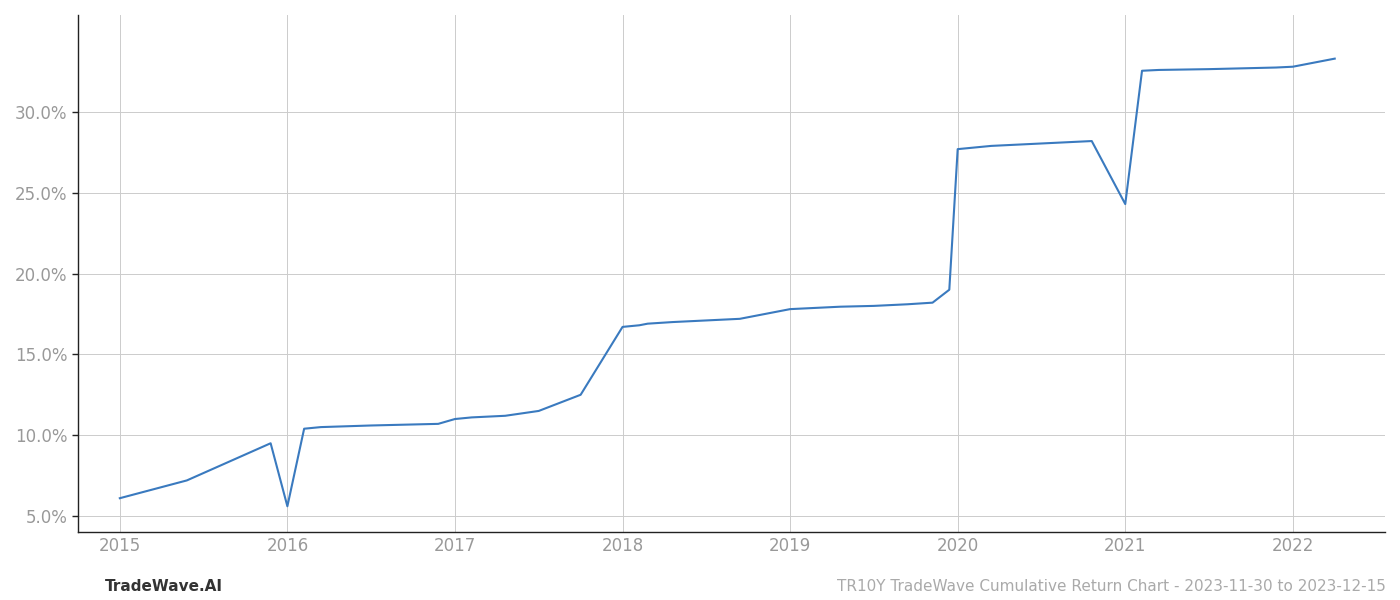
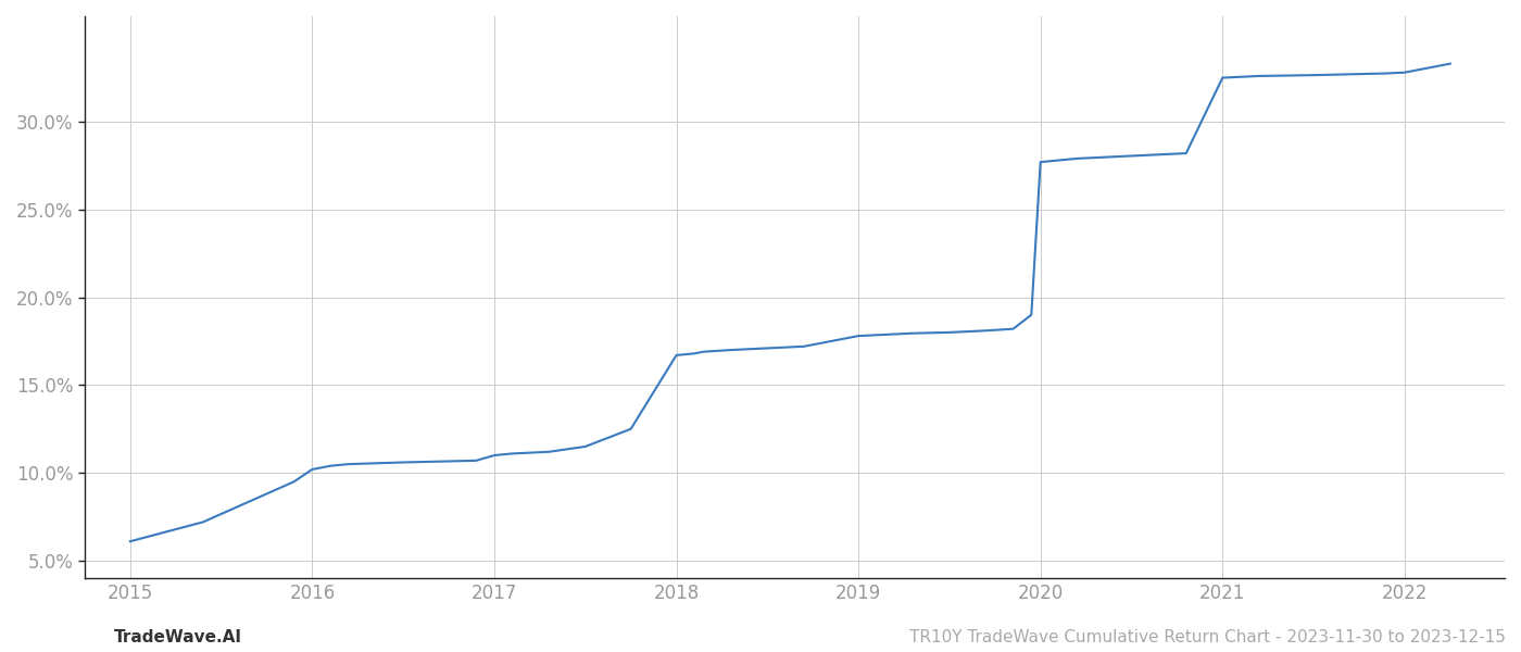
2016: 5.6% -> 10.2%
2021: 24.3% -> 32.5%
